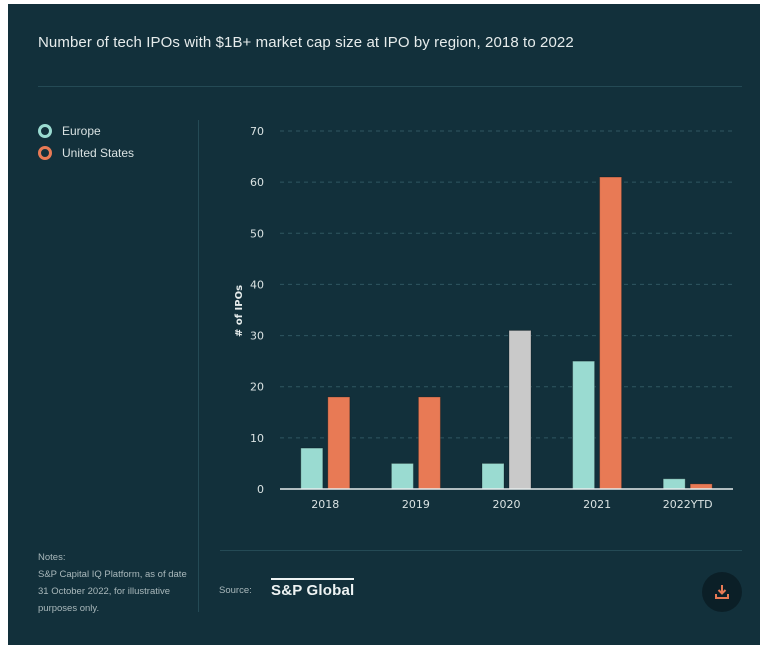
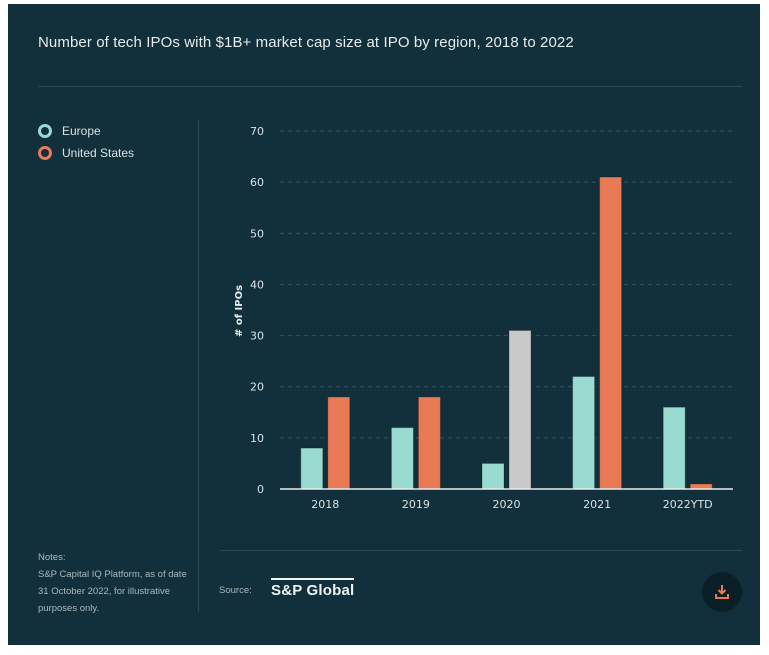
Europe/2019: 5 -> 12
Europe/2021: 25 -> 22
Europe/2022YTD: 2 -> 16
